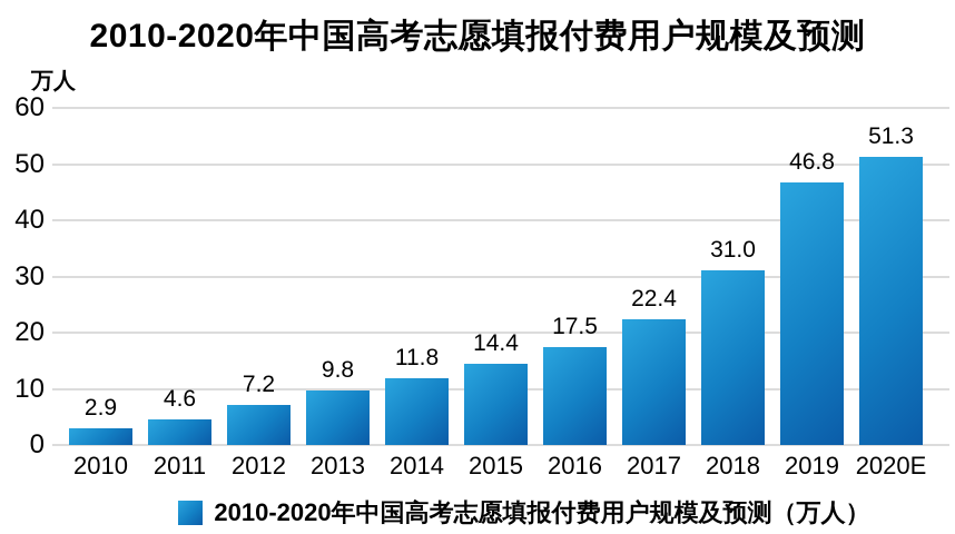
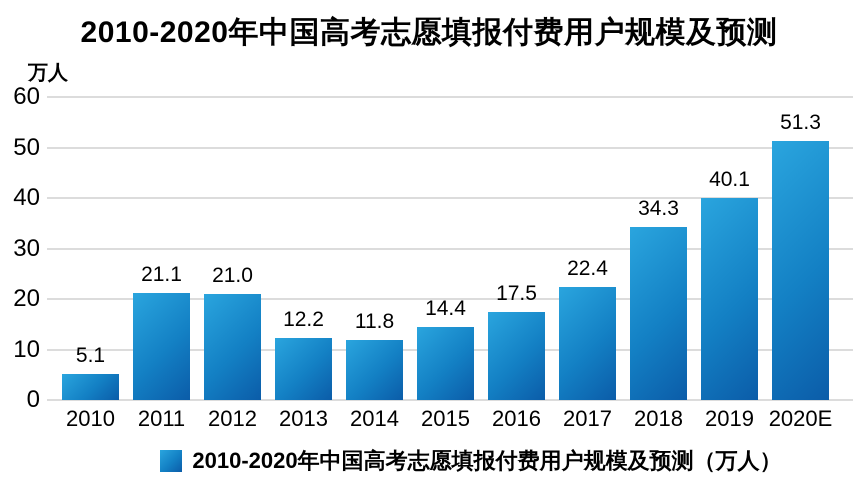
2010: 2.9 -> 5.1
2011: 4.6 -> 21.1
2012: 7.2 -> 21.0
2013: 9.8 -> 12.2
2018: 31.0 -> 34.3
2019: 46.8 -> 40.1
